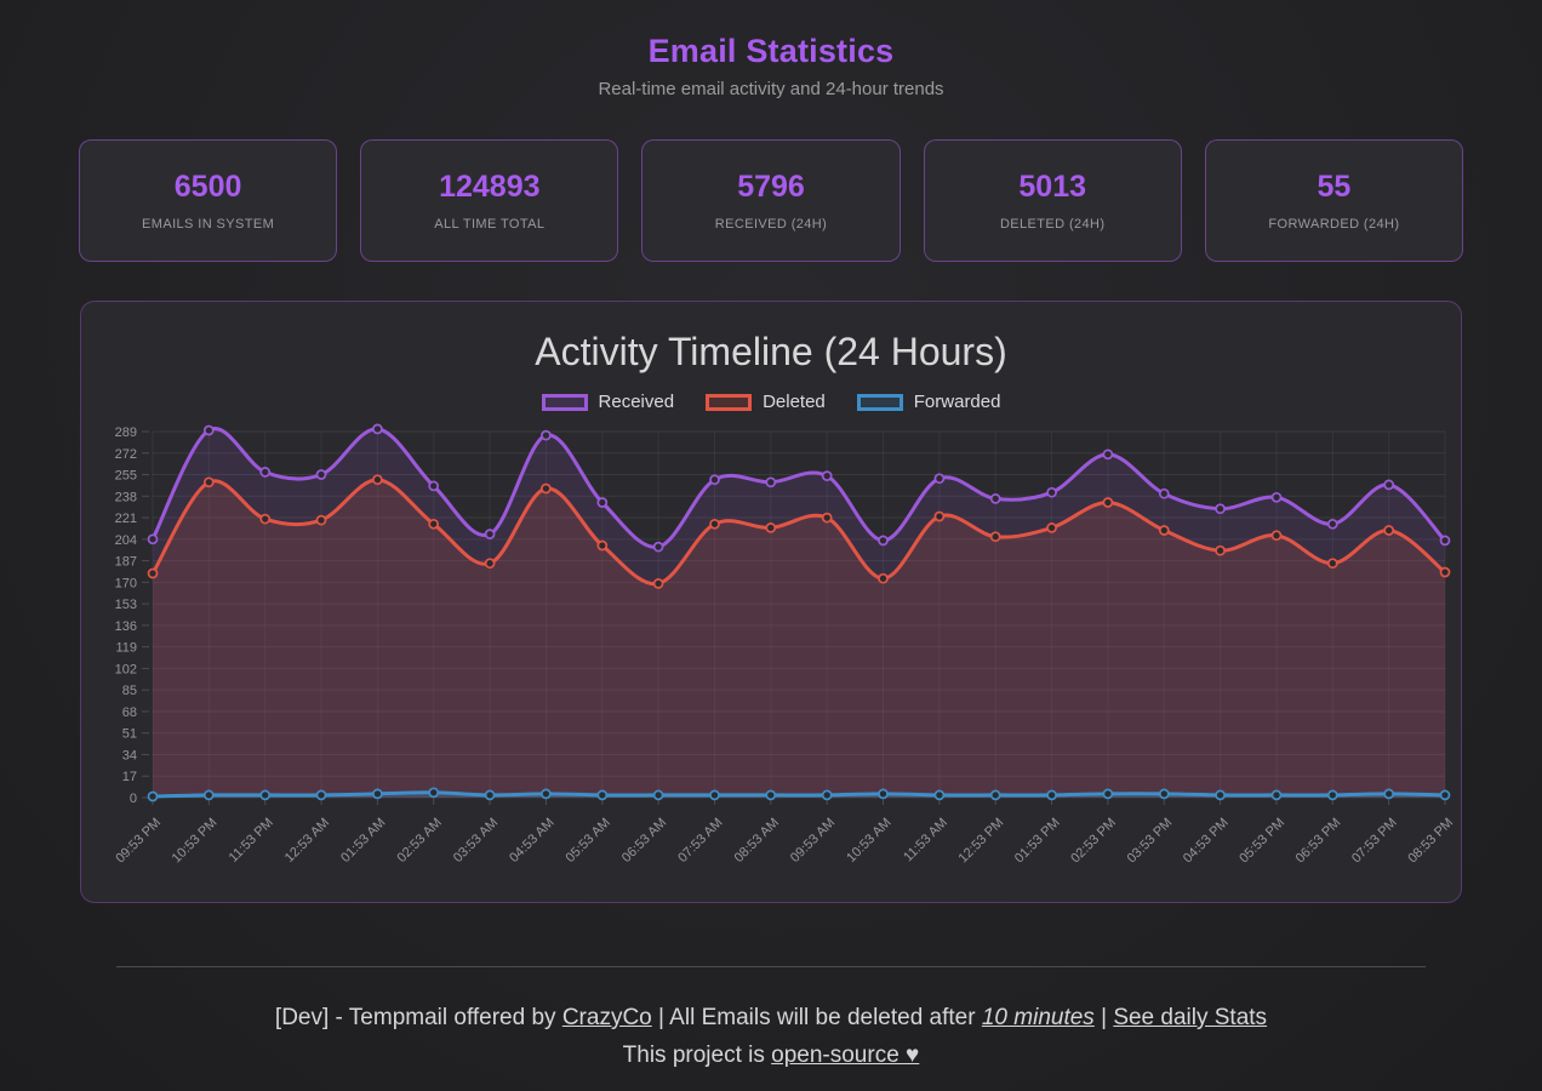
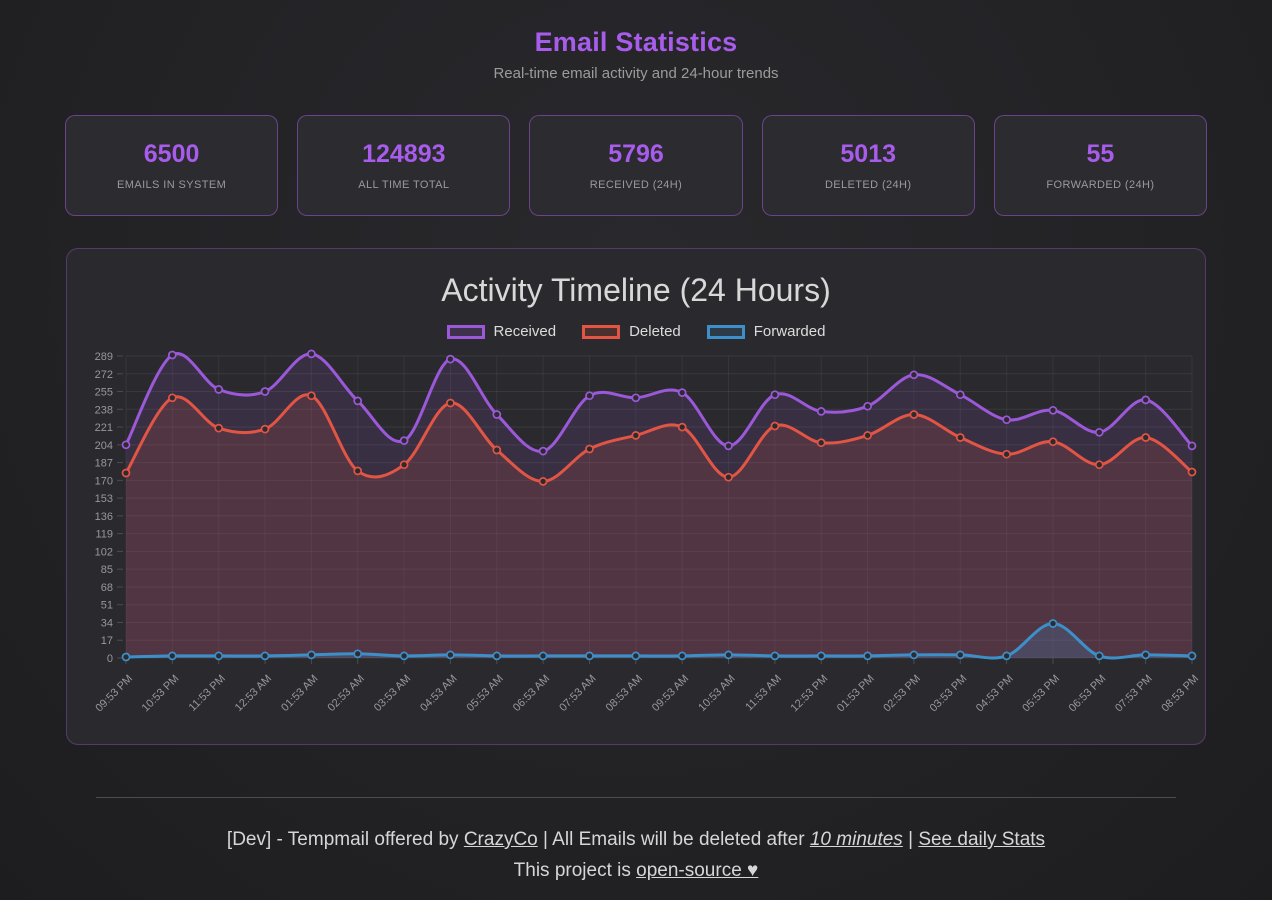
Deleted/02:53 AM: 216 -> 179
Deleted/07:53 AM: 216 -> 200
Received/03:53 PM: 240 -> 252
Forwarded/05:53 PM: 2 -> 33
